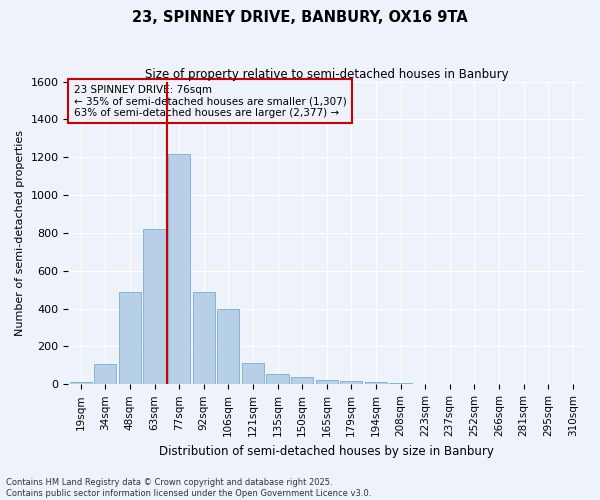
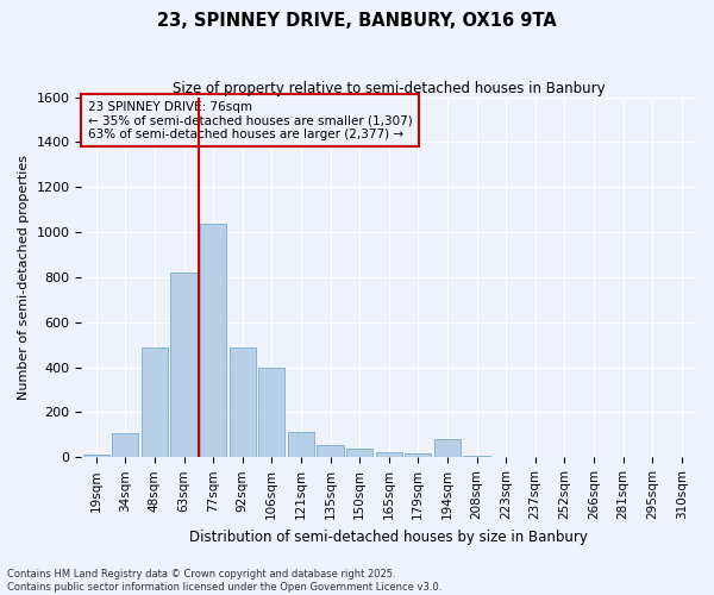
77sqm: 1220 -> 1040
194sqm: 10 -> 80
